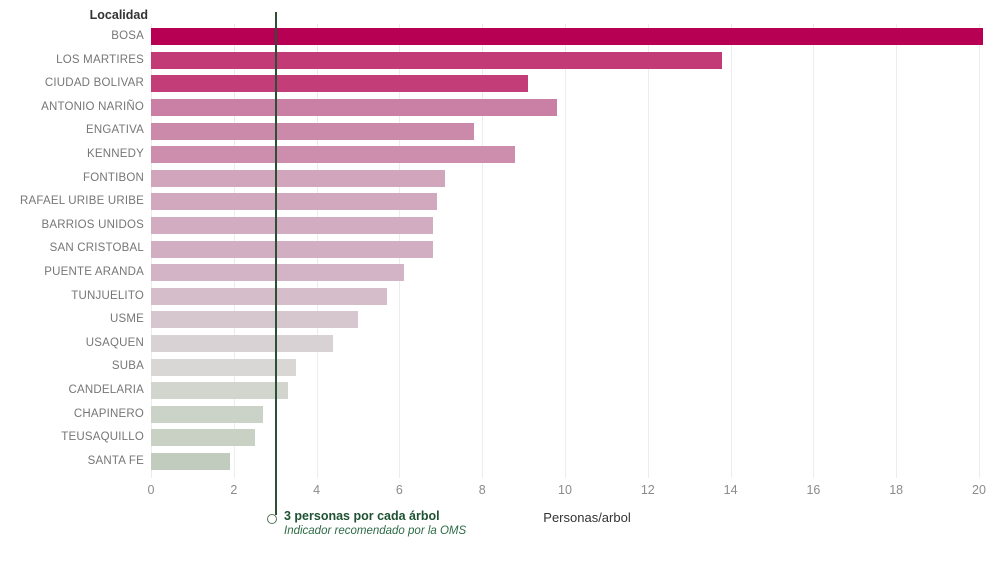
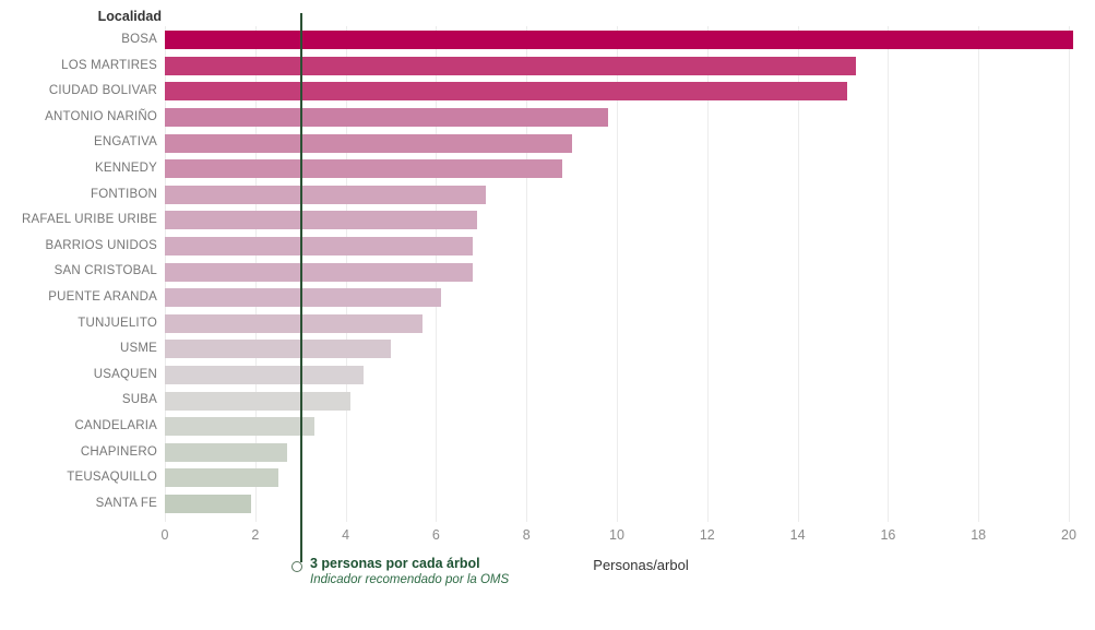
LOS MARTIRES: 13.8 -> 15.3
CIUDAD BOLIVAR: 9.1 -> 15.1
ENGATIVA: 7.8 -> 9.0
SUBA: 3.5 -> 4.1
